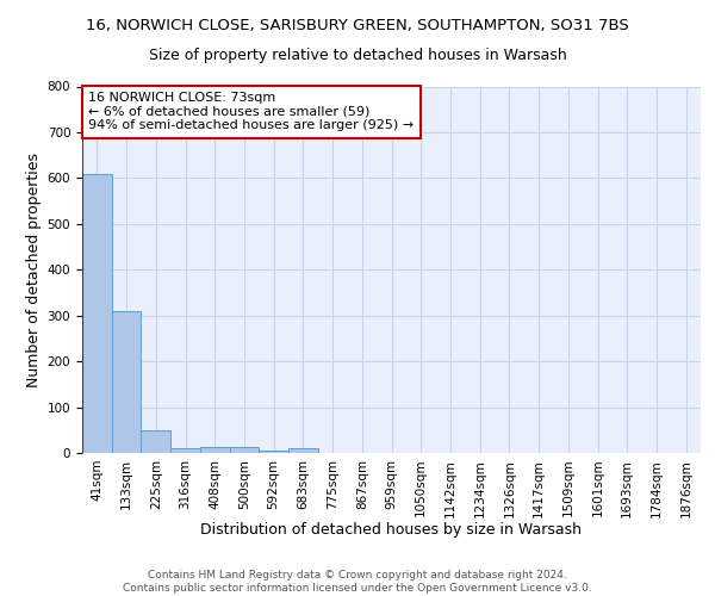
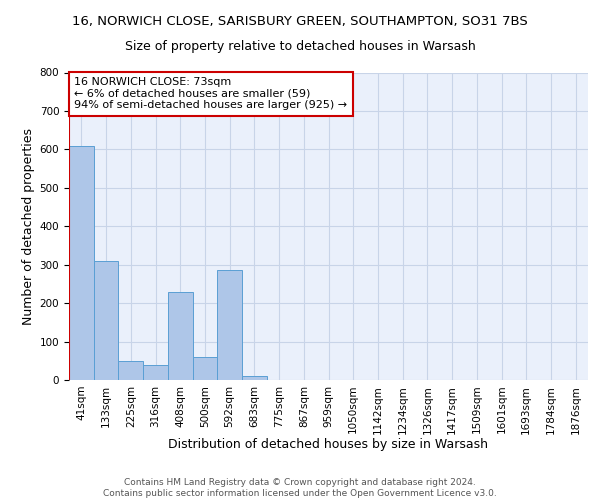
316sqm: 10 -> 40
408sqm: 12 -> 230
500sqm: 12 -> 60
592sqm: 5 -> 285
